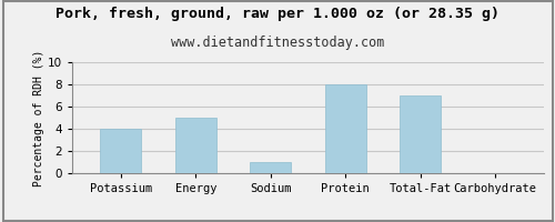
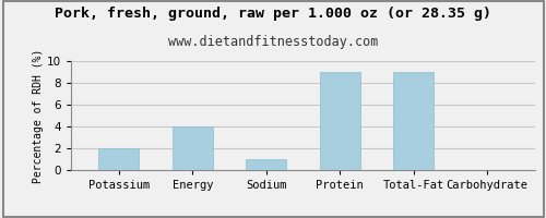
Potassium: 4 -> 2
Energy: 5 -> 4
Protein: 8 -> 9
Total-Fat: 7 -> 9
